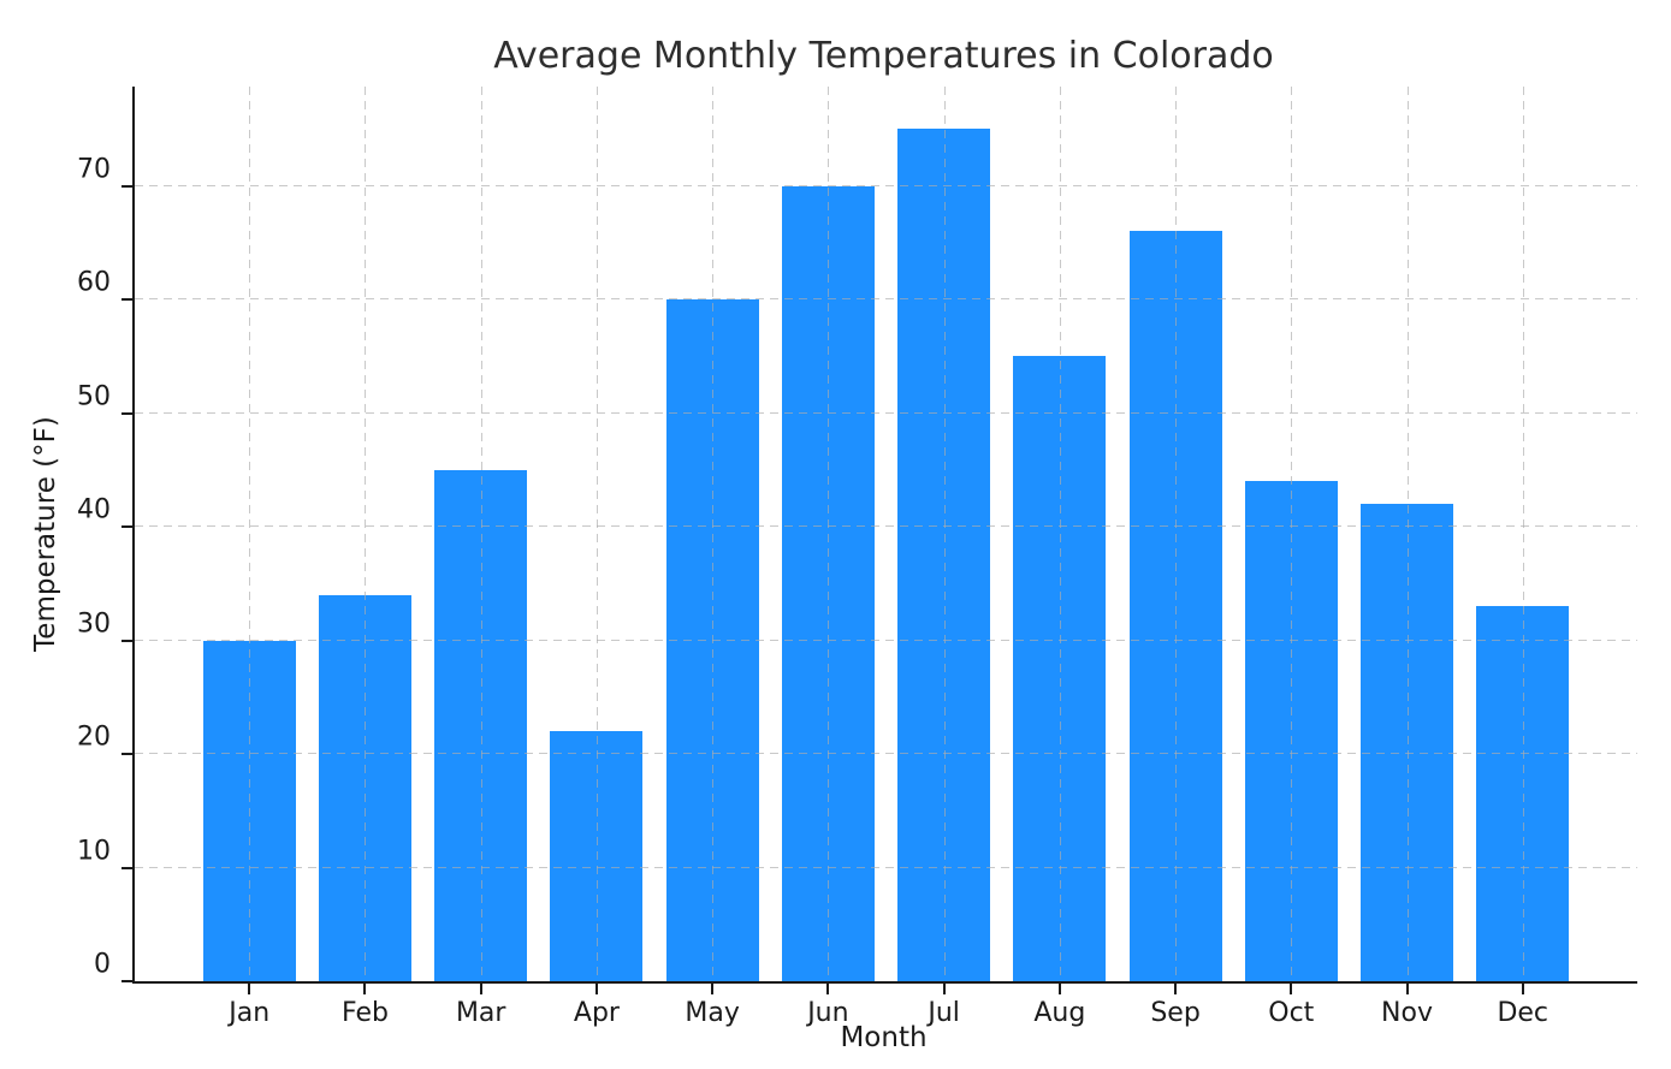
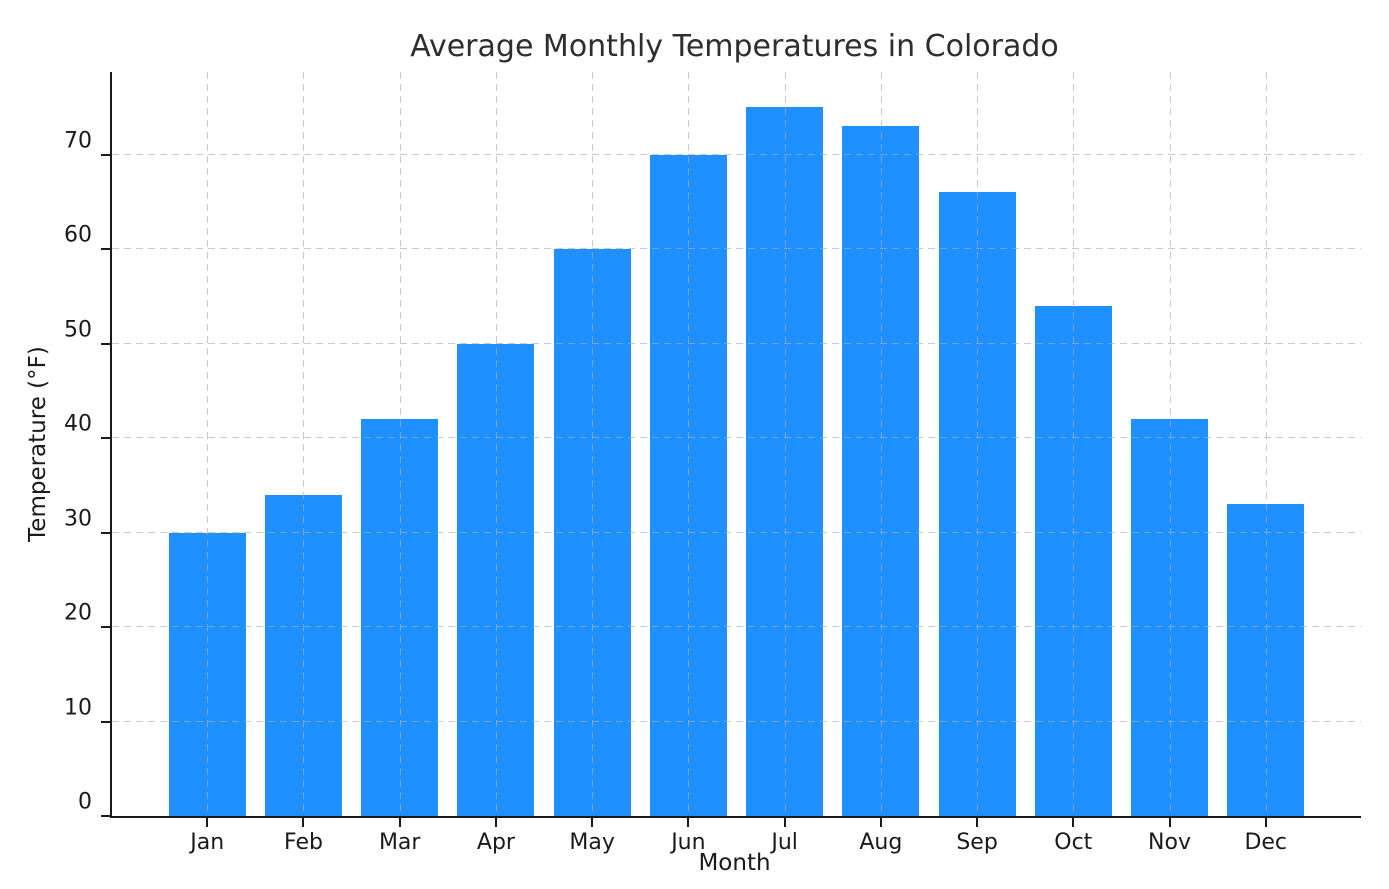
Mar: 45 -> 42
Apr: 22 -> 50
Aug: 55 -> 73
Oct: 44 -> 54
